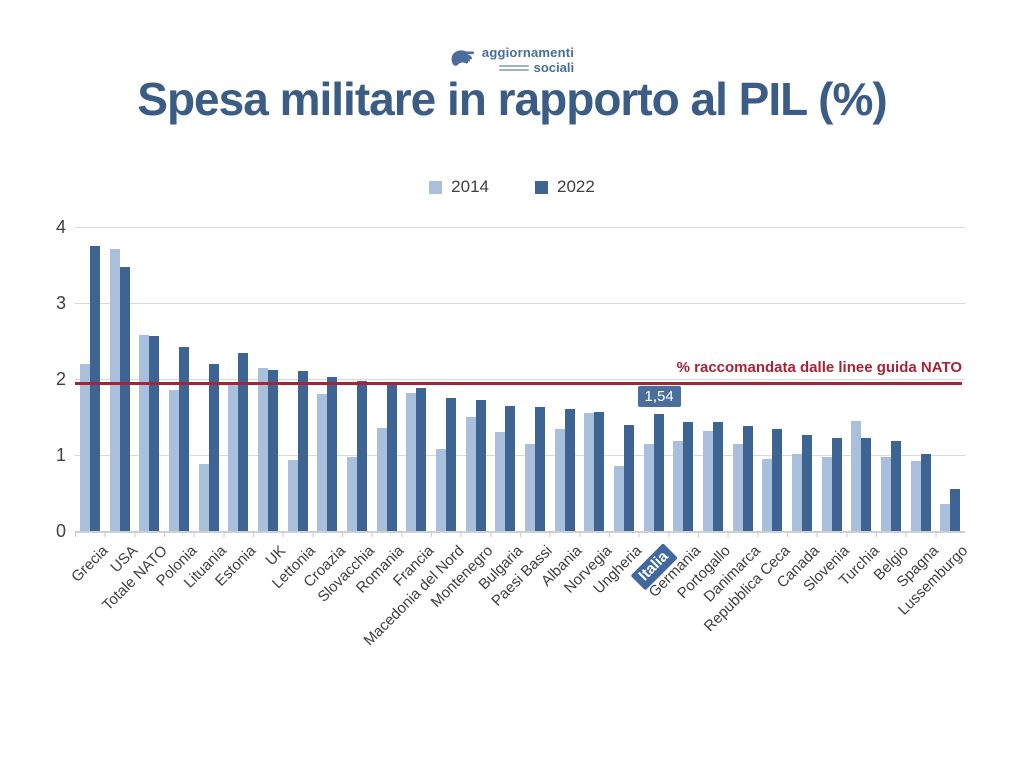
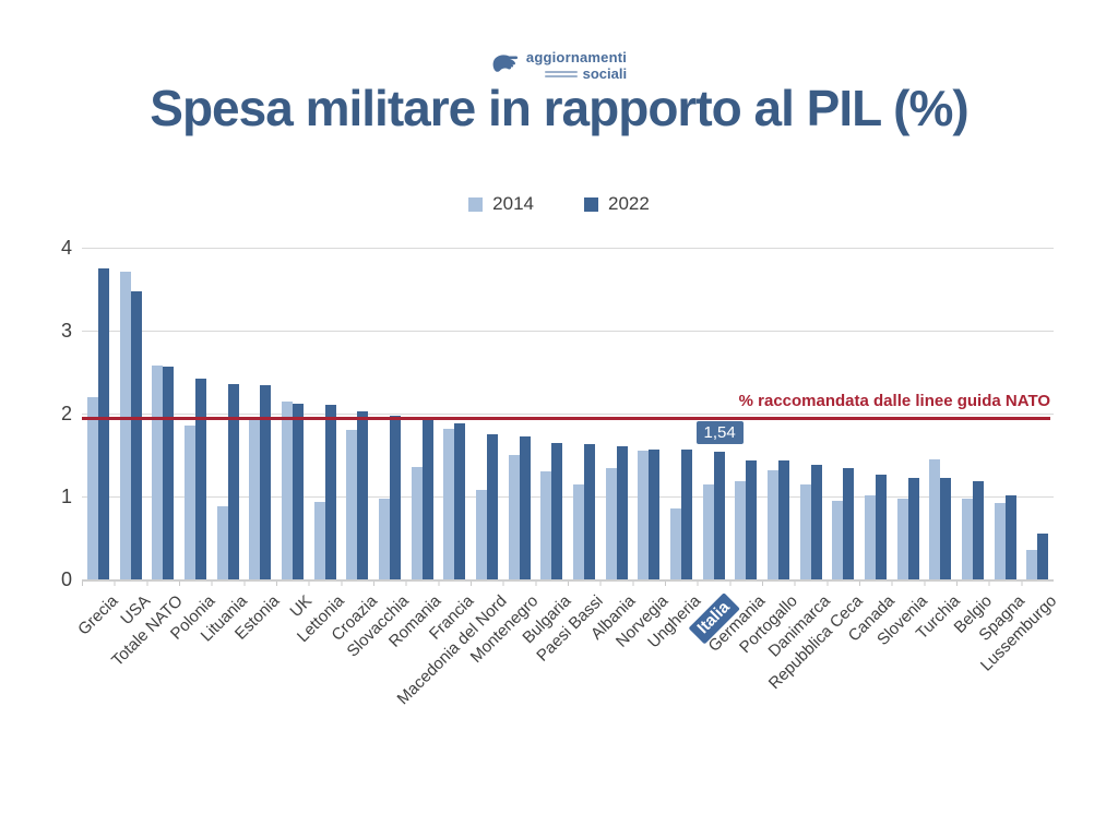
2022/Lituania: 2.2 -> 2.4
2022/Ungheria: 1.4 -> 1.6
